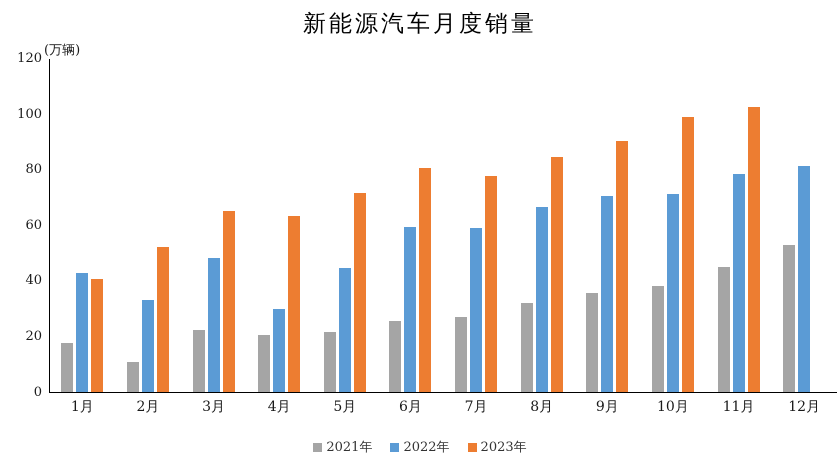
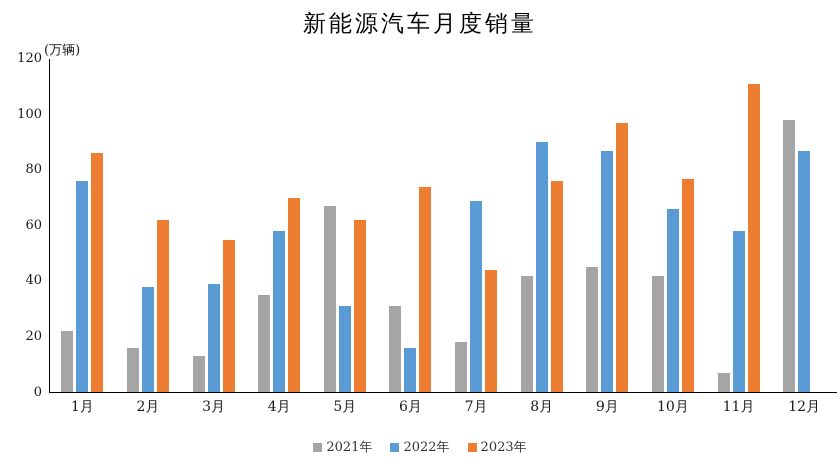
2021年/1月: 18 -> 22
2022年/1月: 43 -> 76
2023年/1月: 41 -> 86
2021年/2月: 11 -> 16
2022年/2月: 33 -> 38
2023年/2月: 52 -> 62
2021年/3月: 23 -> 13
2022年/3月: 48 -> 39
2023年/3月: 65 -> 55
2021年/4月: 21 -> 35
2022年/4月: 30 -> 58
2023年/4月: 64 -> 70
2021年/5月: 22 -> 67
2022年/5月: 45 -> 31
2023年/5月: 72 -> 62
2021年/6月: 26 -> 31
2022年/6月: 60 -> 16
2023年/6月: 81 -> 74
2021年/7月: 27 -> 18
2022年/7月: 59 -> 69
2023年/7月: 78 -> 44
2021年/8月: 32 -> 42
2022年/8月: 67 -> 90
2023年/8月: 85 -> 76
2021年/9月: 36 -> 45
2022年/9月: 71 -> 87
2023年/9月: 90 -> 97
2021年/10月: 38 -> 42
2022年/10月: 71 -> 66
2023年/10月: 99 -> 77
2021年/11月: 45 -> 7
2022年/11月: 79 -> 58
2023年/11月: 103 -> 111
2021年/12月: 53 -> 98
2022年/12月: 81 -> 87
